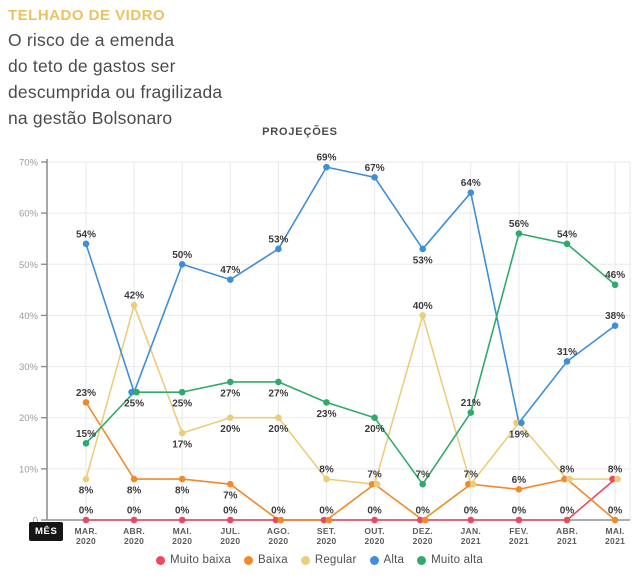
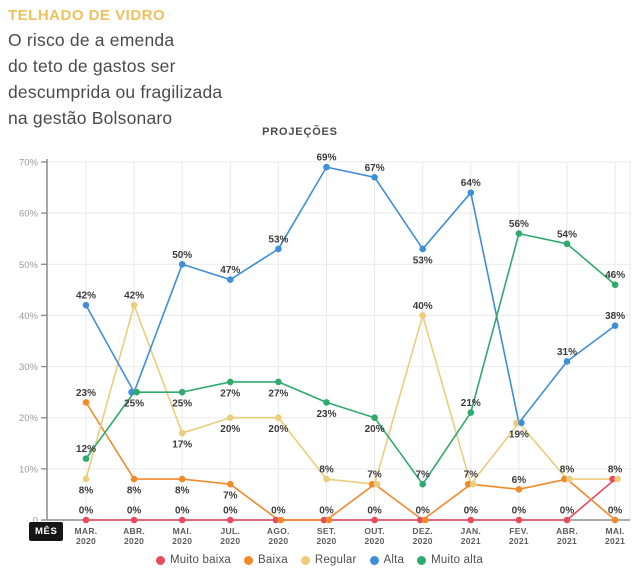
Alta/MAR. 2020: 54% -> 42%
Muito alta/MAR. 2020: 15% -> 12%
